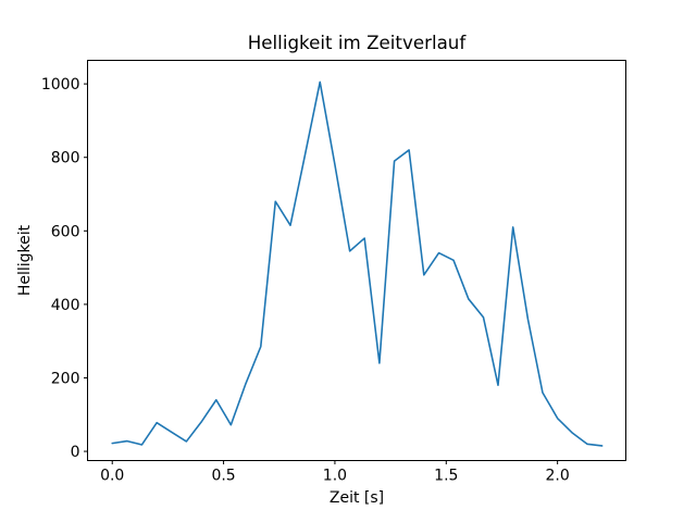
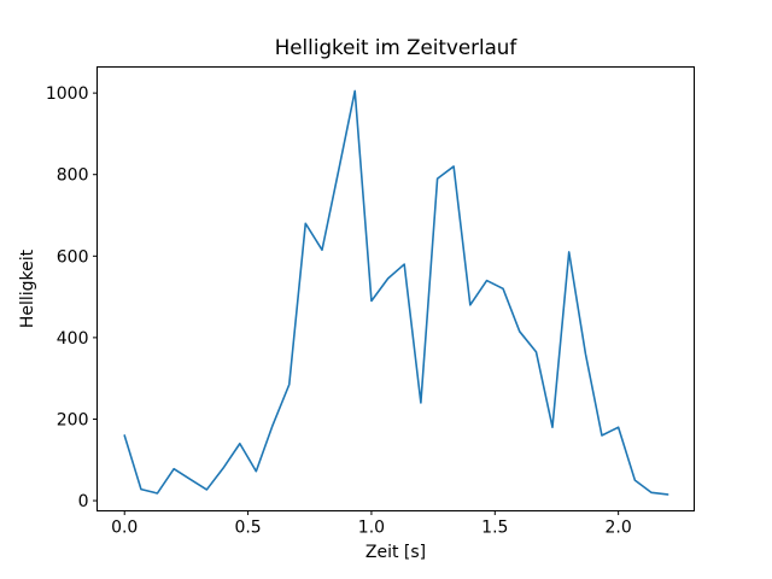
0.0: 20 -> 160
1.0: 780 -> 490
2.0: 90 -> 180
